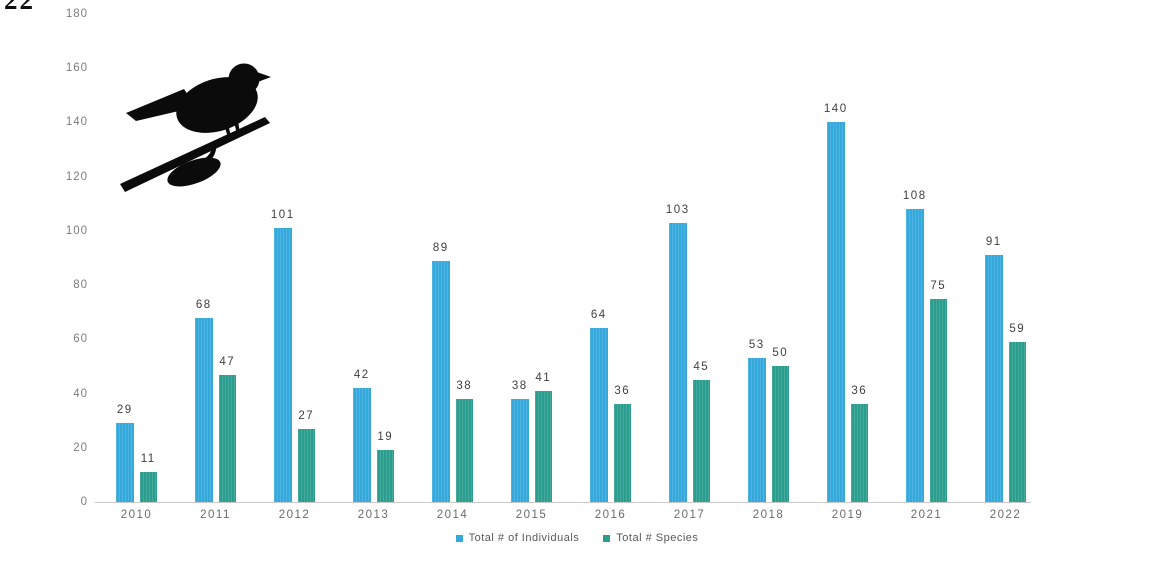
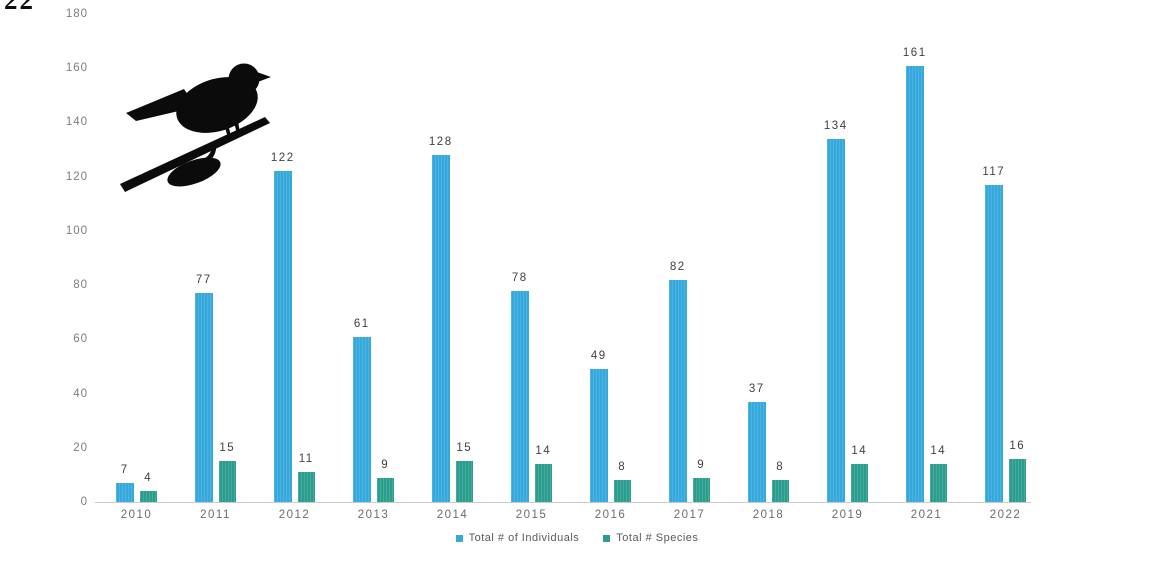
Total # of Individuals/2010: 29 -> 7
Total # Species/2010: 11 -> 4
Total # of Individuals/2011: 68 -> 77
Total # Species/2011: 47 -> 15
Total # of Individuals/2012: 101 -> 122
Total # Species/2012: 27 -> 11
Total # of Individuals/2013: 42 -> 61
Total # Species/2013: 19 -> 9
Total # of Individuals/2014: 89 -> 128
Total # Species/2014: 38 -> 15
Total # of Individuals/2015: 38 -> 78
Total # Species/2015: 41 -> 14
Total # of Individuals/2016: 64 -> 49
Total # Species/2016: 36 -> 8
Total # of Individuals/2017: 103 -> 82
Total # Species/2017: 45 -> 9
Total # of Individuals/2018: 53 -> 37
Total # Species/2018: 50 -> 8
Total # of Individuals/2019: 140 -> 134
Total # Species/2019: 36 -> 14
Total # of Individuals/2021: 108 -> 161
Total # Species/2021: 75 -> 14
Total # of Individuals/2022: 91 -> 117
Total # Species/2022: 59 -> 16
